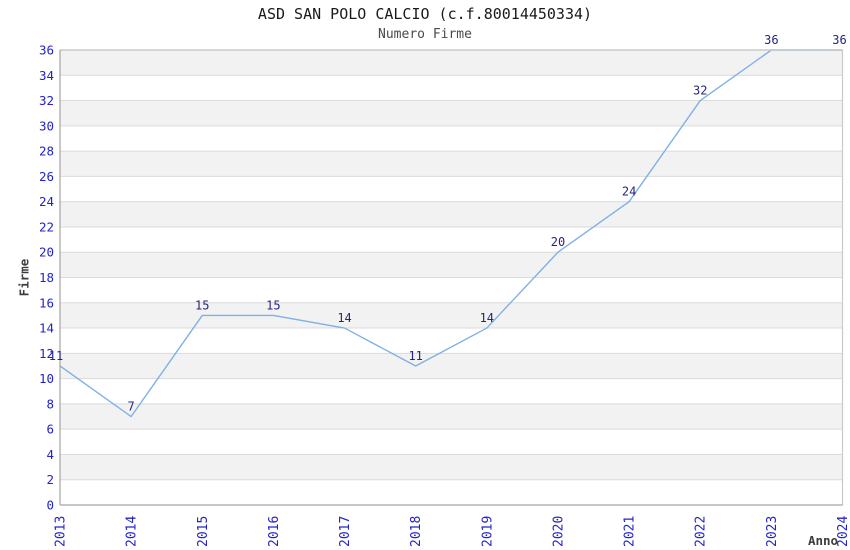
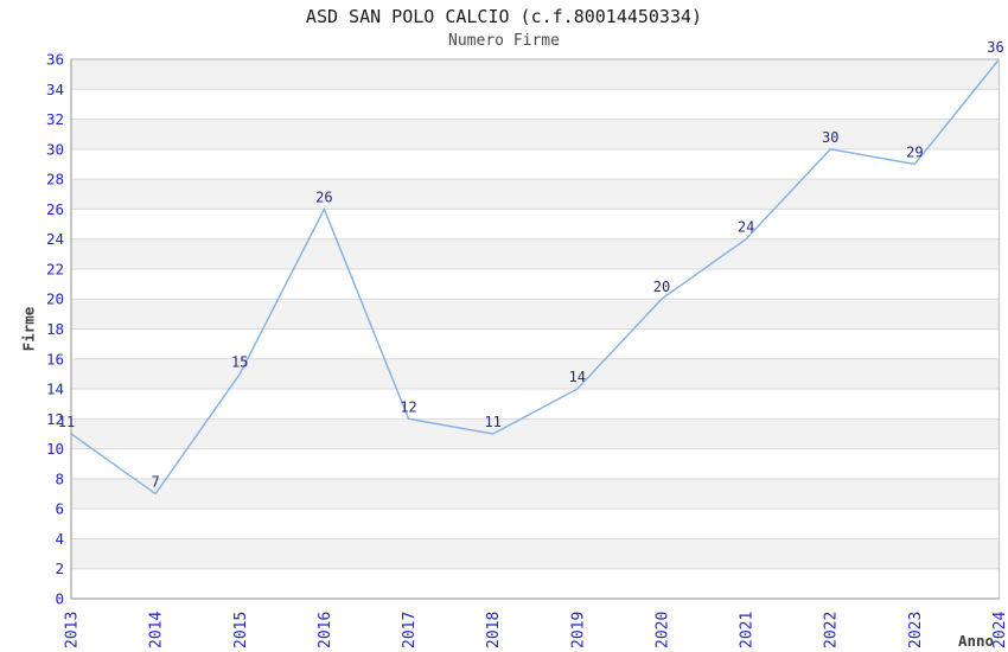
2016: 15 -> 26
2017: 14 -> 12
2022: 32 -> 30
2023: 36 -> 29
